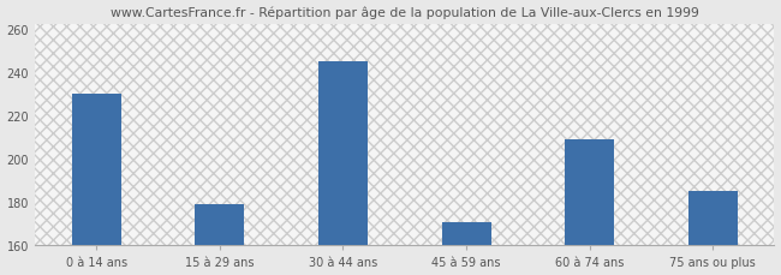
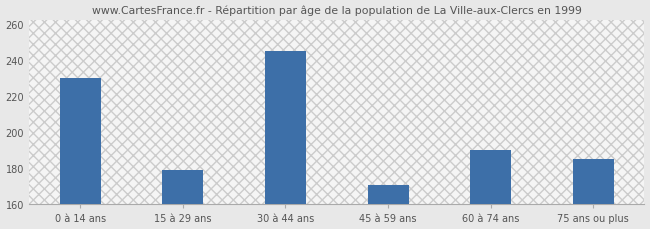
60 à 74 ans: 209 -> 190
